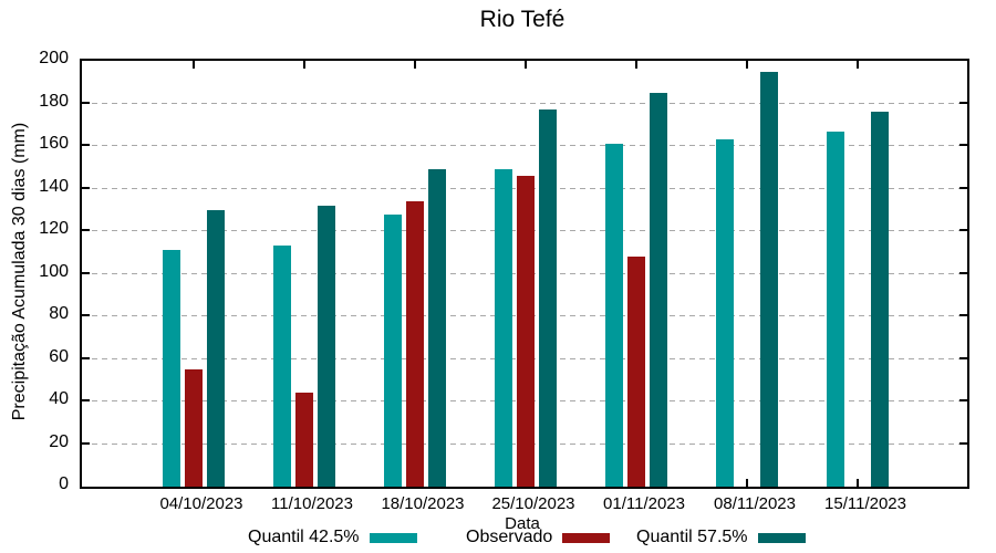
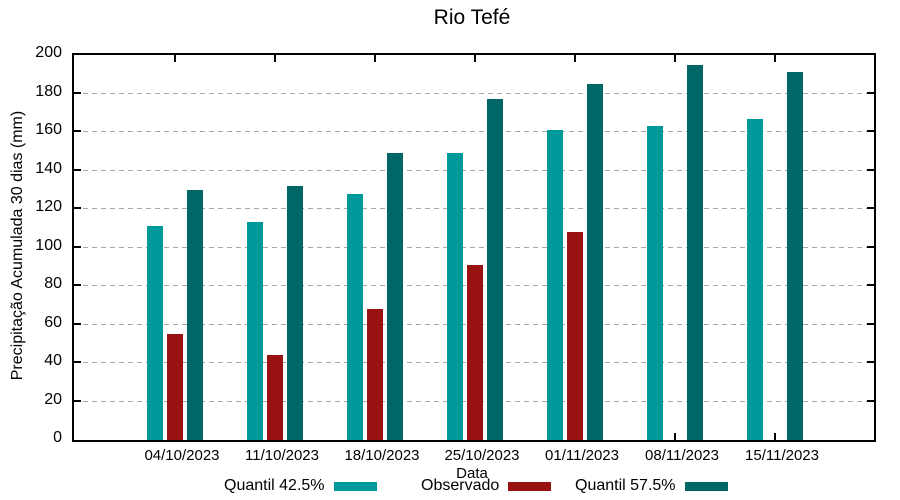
Observado/18/10/2023: 134 -> 68
Observado/25/10/2023: 146 -> 91
Quantil 57.5%/15/11/2023: 176 -> 191
